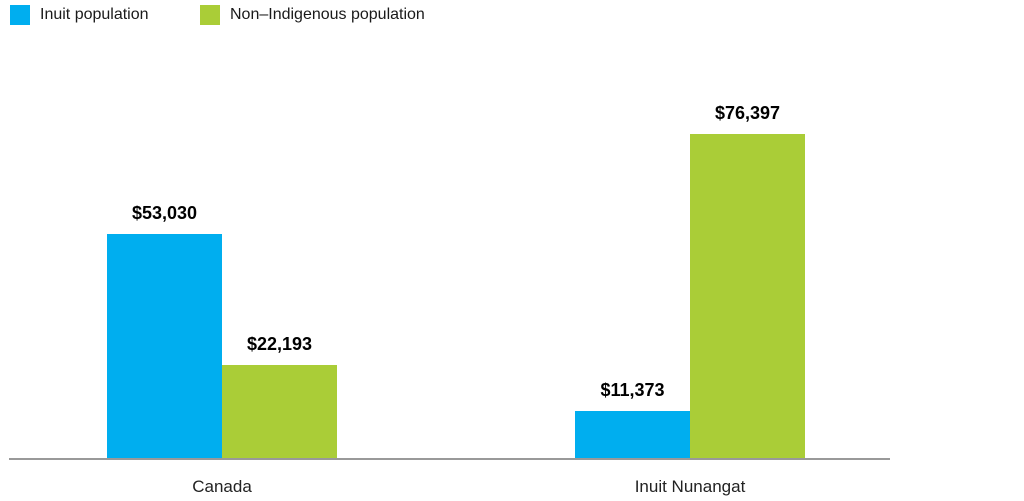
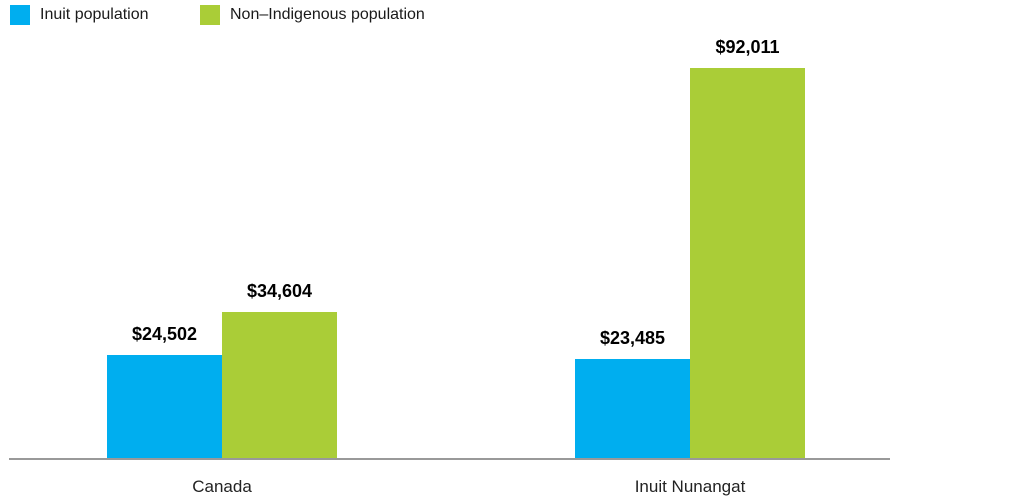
Inuit population/Canada: $53,030 -> $24,502
Non–Indigenous population/Canada: $22,193 -> $34,604
Inuit population/Inuit Nunangat: $11,373 -> $23,485
Non–Indigenous population/Inuit Nunangat: $76,397 -> $92,011
